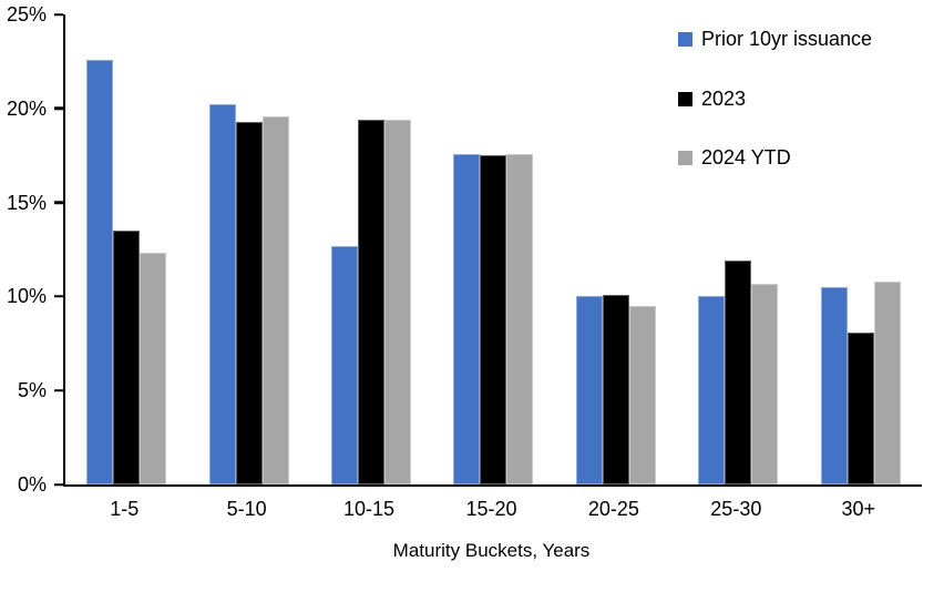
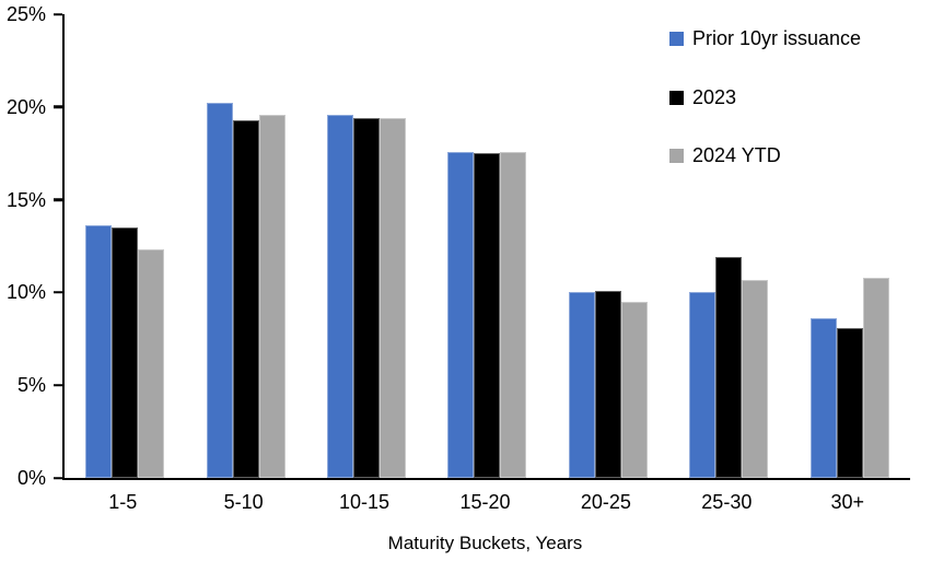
Prior 10yr issuance/1-5: 22.6% -> 13.6%
Prior 10yr issuance/10-15: 12.7% -> 19.6%
Prior 10yr issuance/30+: 10.5% -> 8.6%
